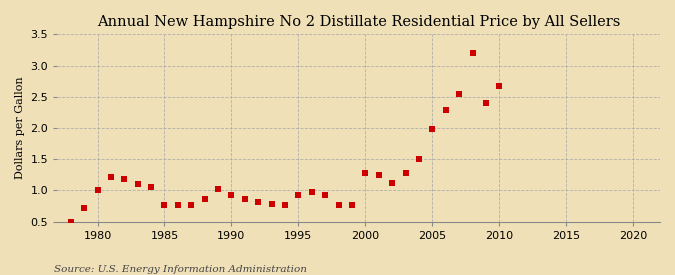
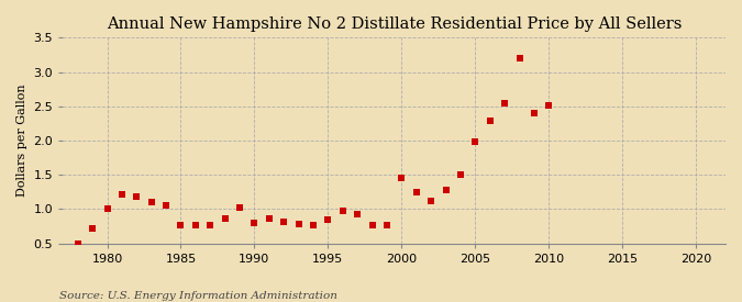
1990: 0.93 -> 0.80
1995: 0.93 -> 0.84
2000: 1.28 -> 1.46
2010: 2.67 -> 2.52
